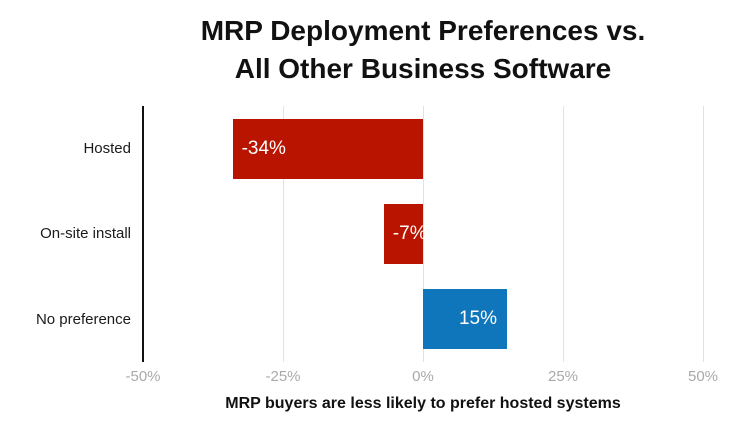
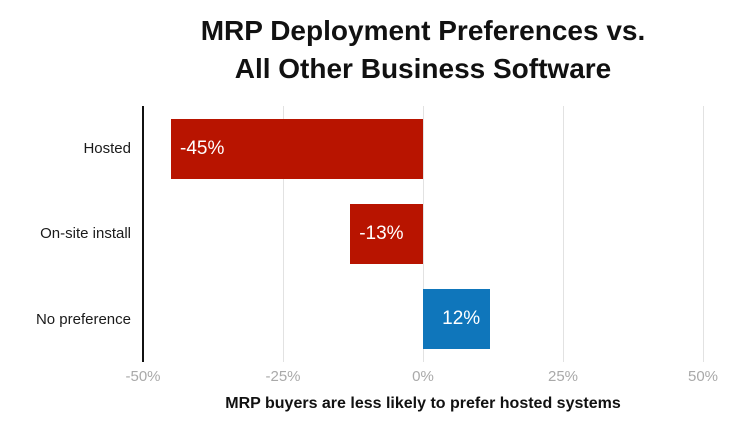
Hosted: -34% -> -45%
On-site install: -7% -> -13%
No preference: 15% -> 12%
